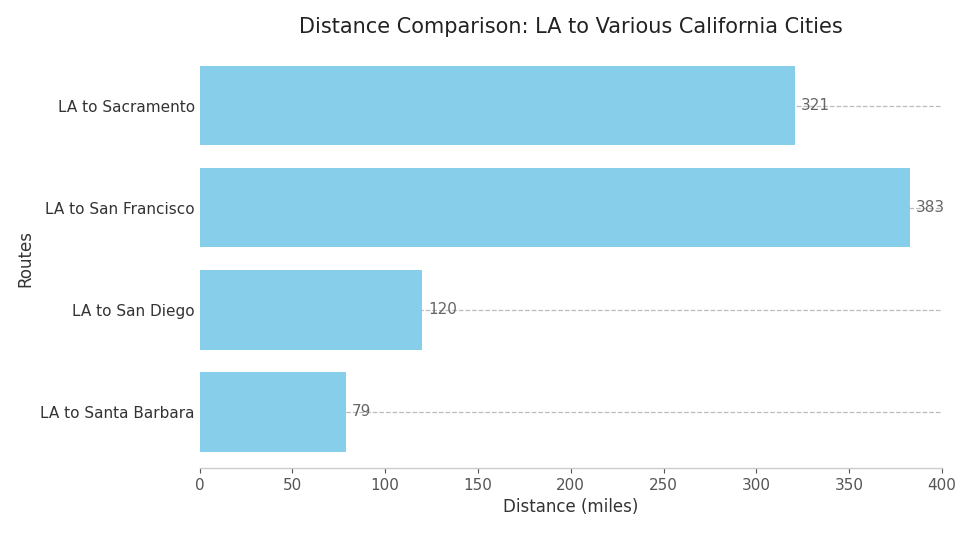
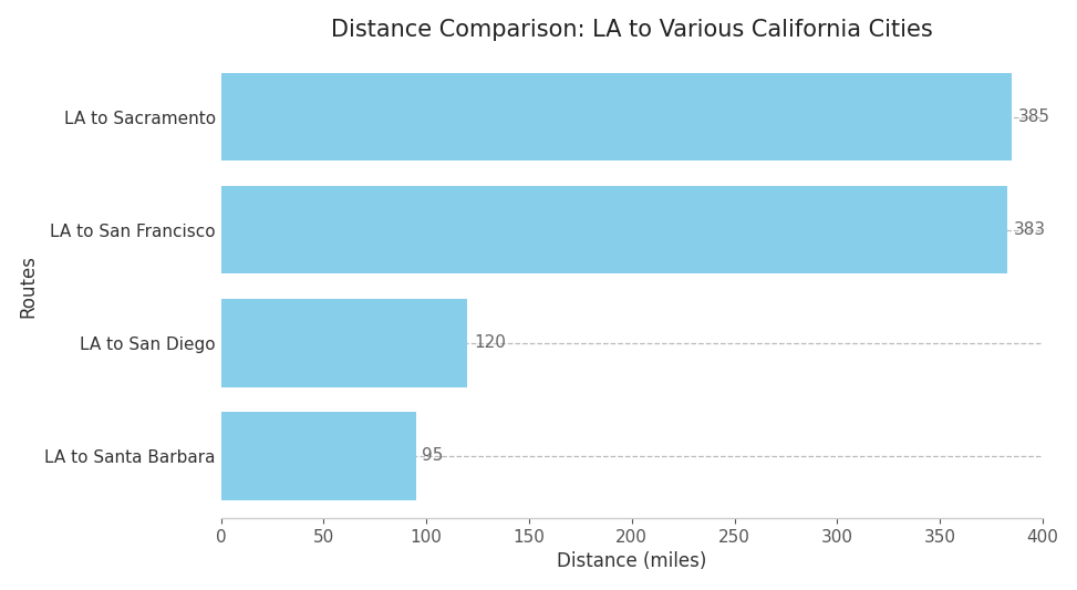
LA to Sacramento: 321 -> 385
LA to Santa Barbara: 79 -> 95
